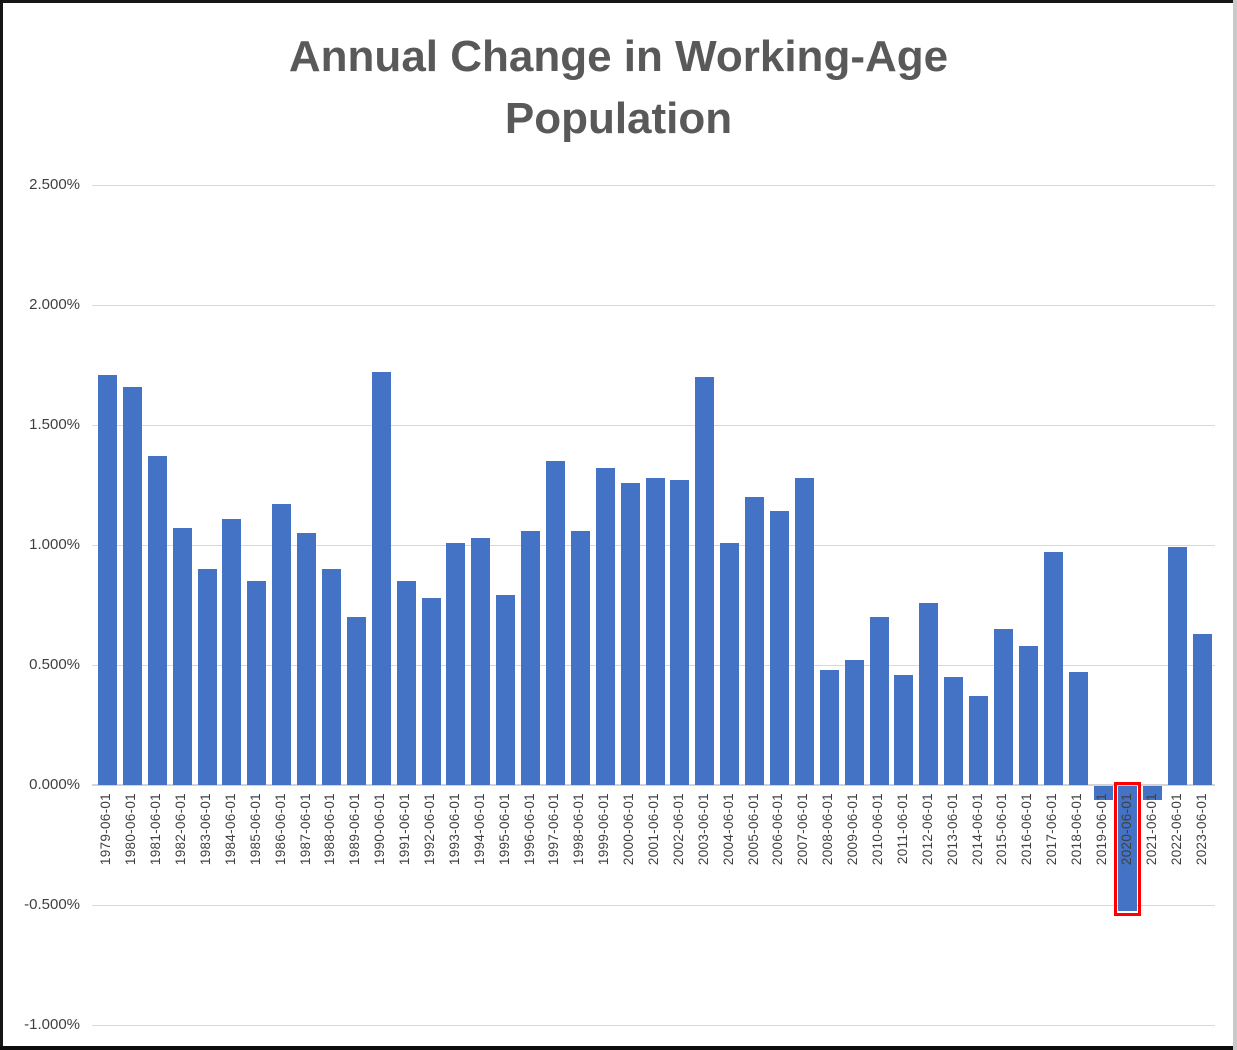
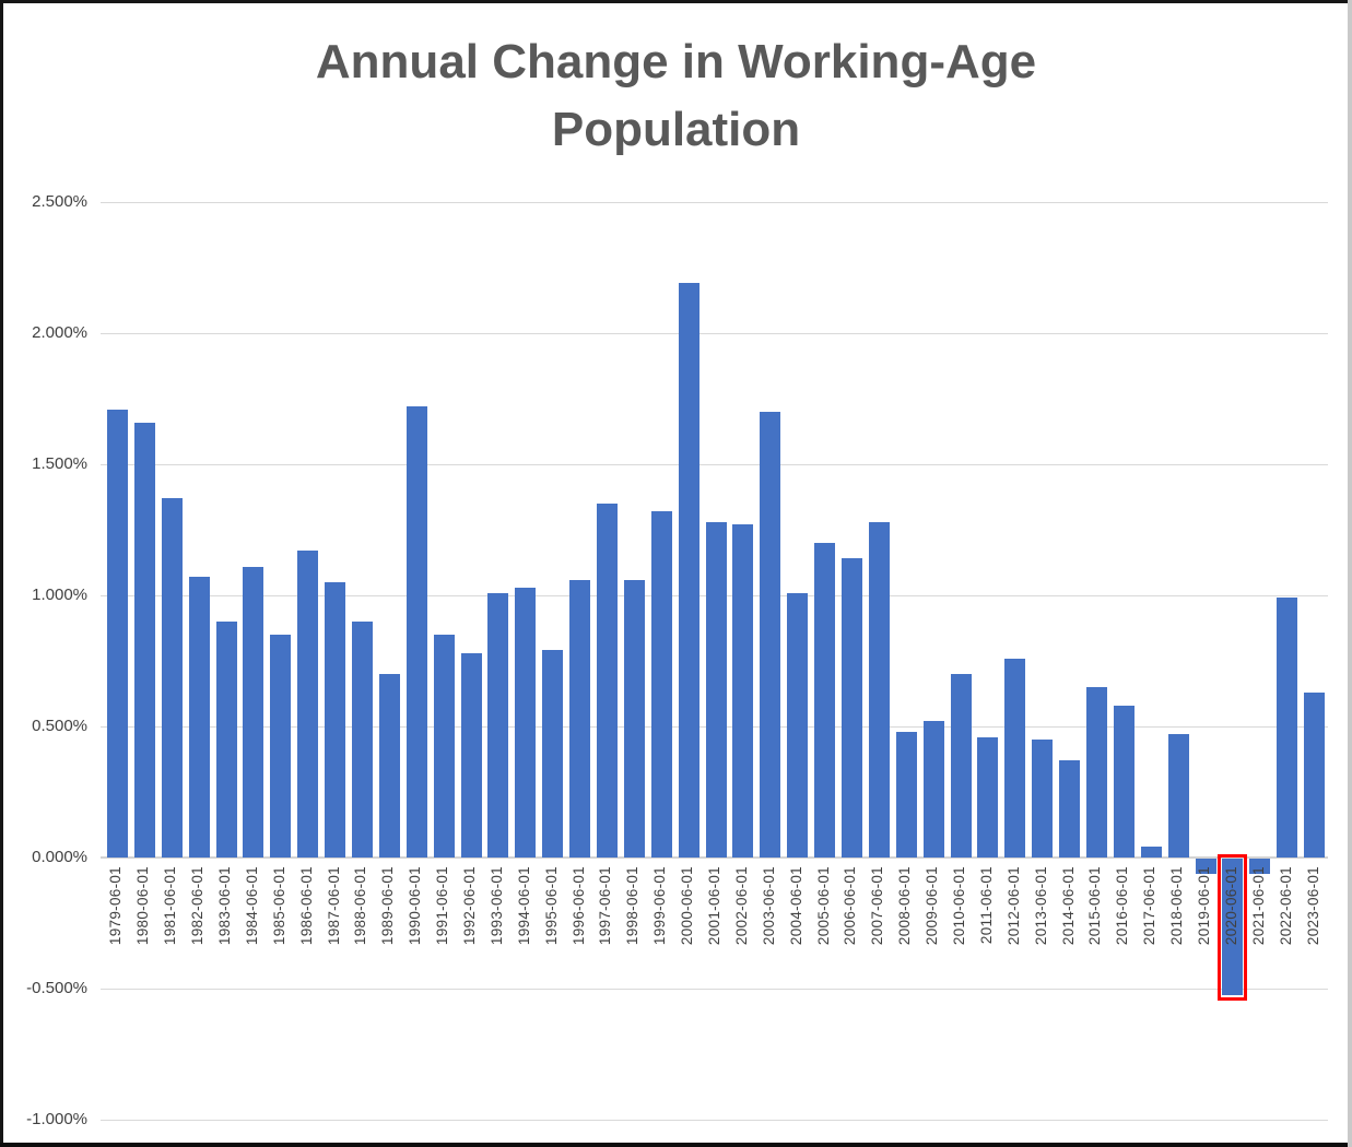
2000-06-01: 1.26% -> 2.19%
2017-06-01: 0.97% -> 0.04%
